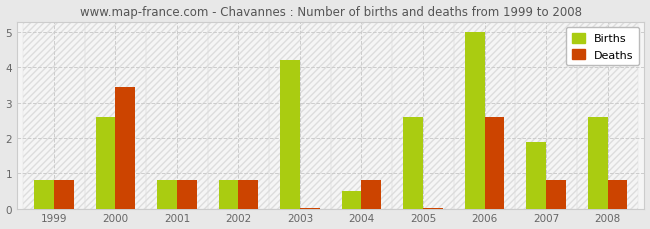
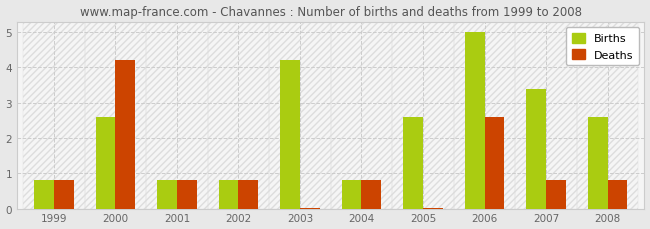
Deaths/2000: 3.45 -> 4.20
Births/2004: 0.5 -> 0.8
Births/2007: 1.9 -> 3.4
